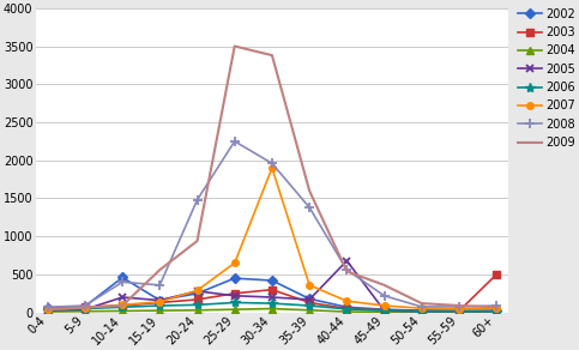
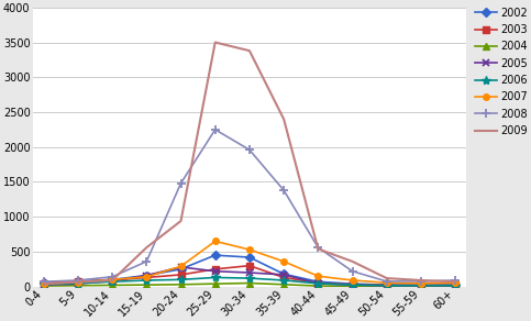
2002/10-14: 460 -> 100
2005/10-14: 200 -> 80
2008/10-14: 400 -> 140
2007/30-34: 1900 -> 530
2009/35-39: 1600 -> 2400
2005/40-44: 680 -> 40
2003/60+: 500 -> 20
